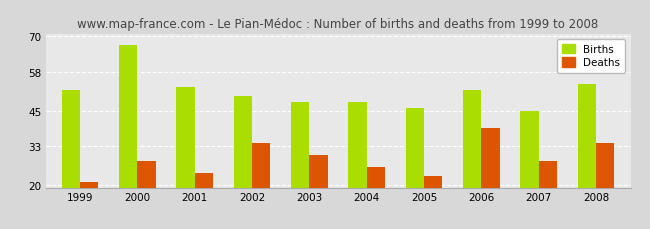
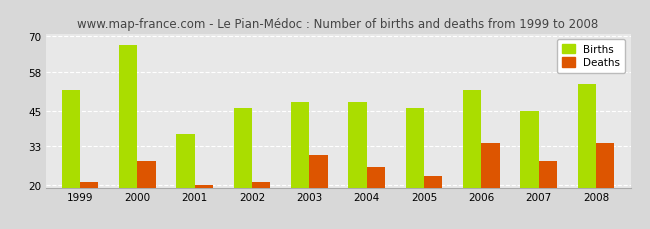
Births/2001: 53 -> 37
Deaths/2001: 24 -> 20
Births/2002: 50 -> 46
Deaths/2002: 34 -> 21
Deaths/2006: 39 -> 34
